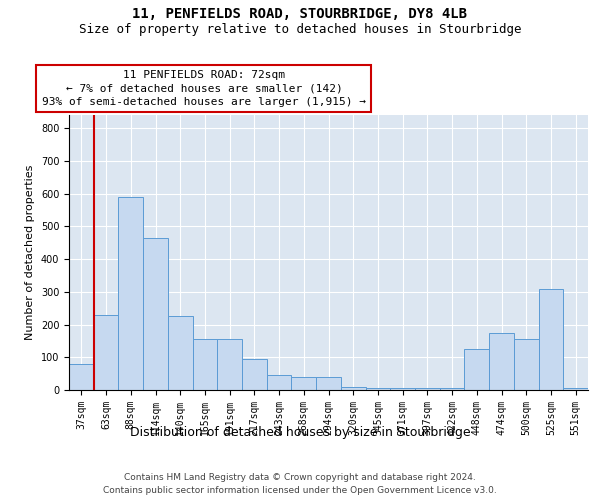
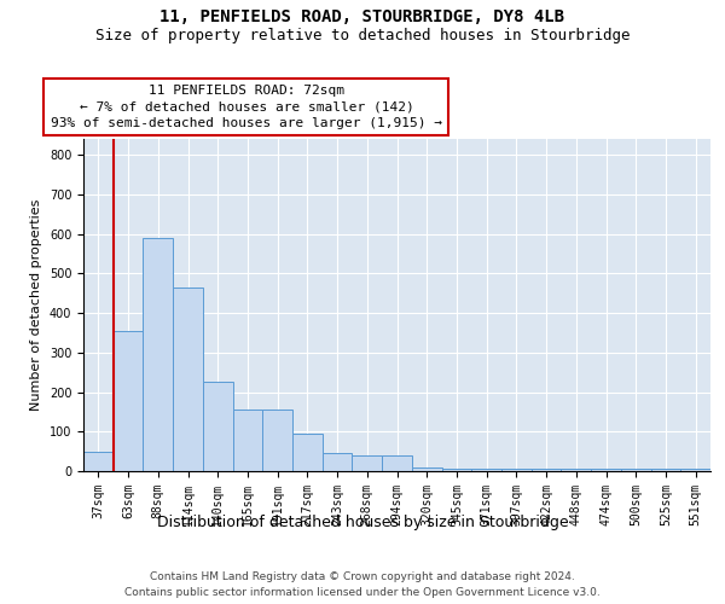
37sqm: 80 -> 50
63sqm: 230 -> 355
448sqm: 125 -> 5
474sqm: 175 -> 5
500sqm: 155 -> 5
525sqm: 310 -> 5
